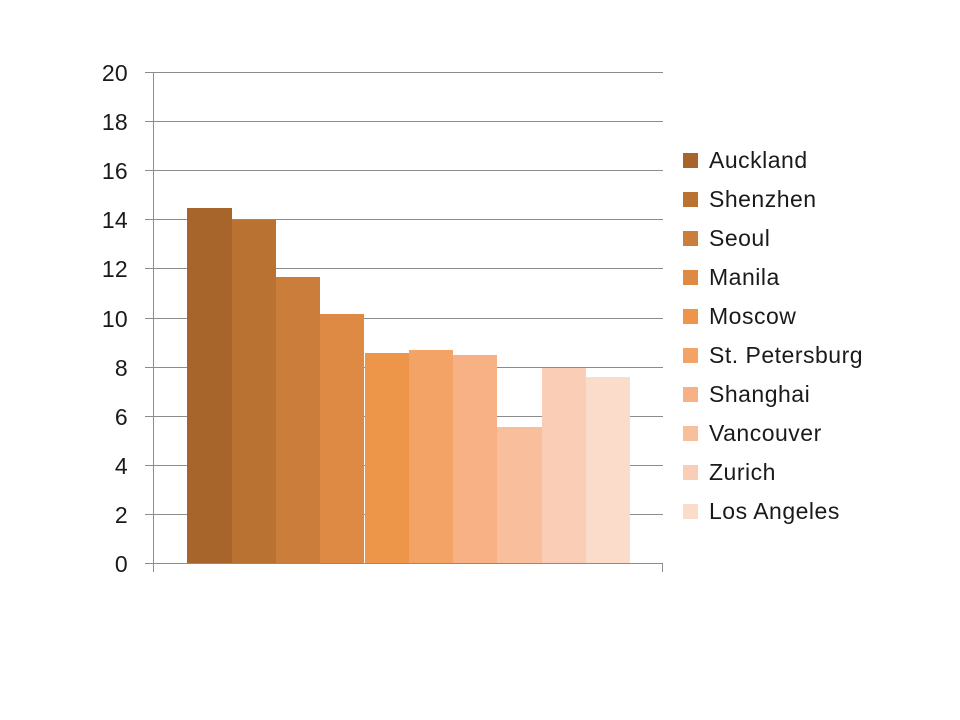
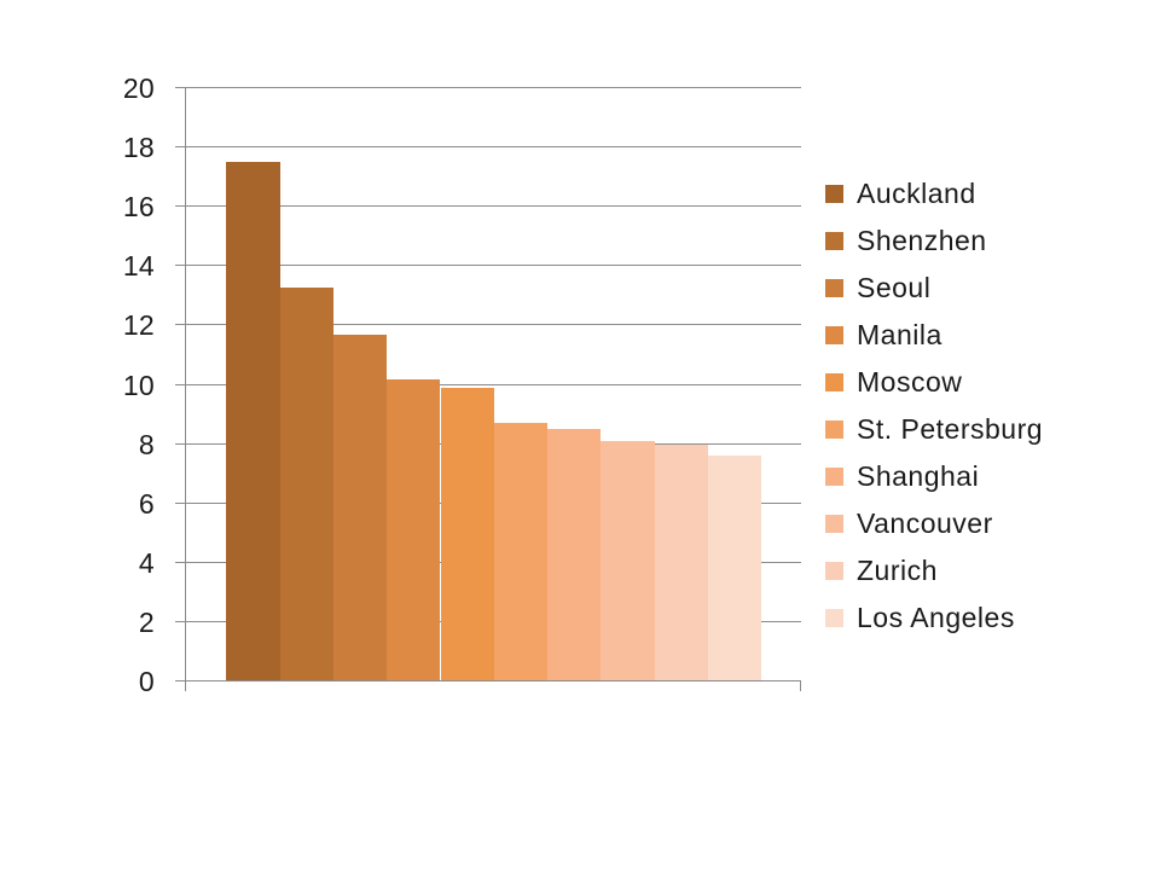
Auckland: 14.5 -> 17.5
Shenzhen: 14.0 -> 13.3
Moscow: 8.6 -> 9.9
Vancouver: 5.6 -> 8.1
